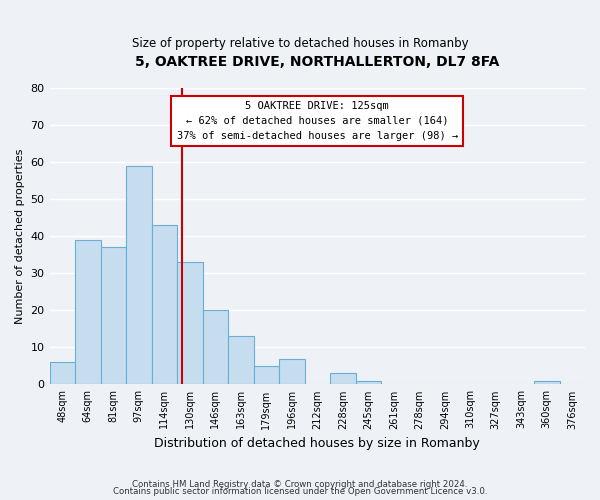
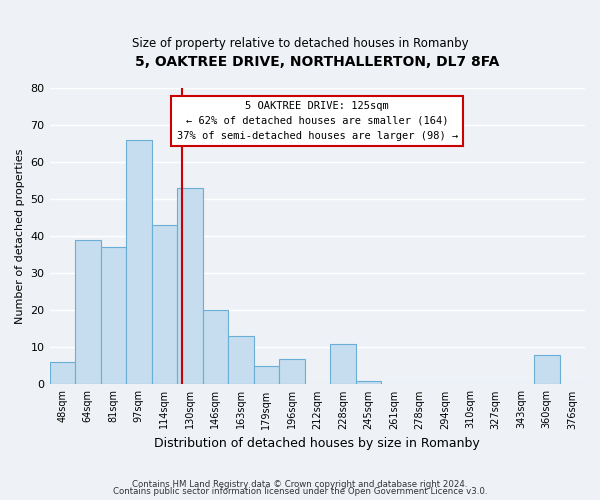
97sqm: 59 -> 66
130sqm: 33 -> 53
228sqm: 3 -> 11
360sqm: 1 -> 8
